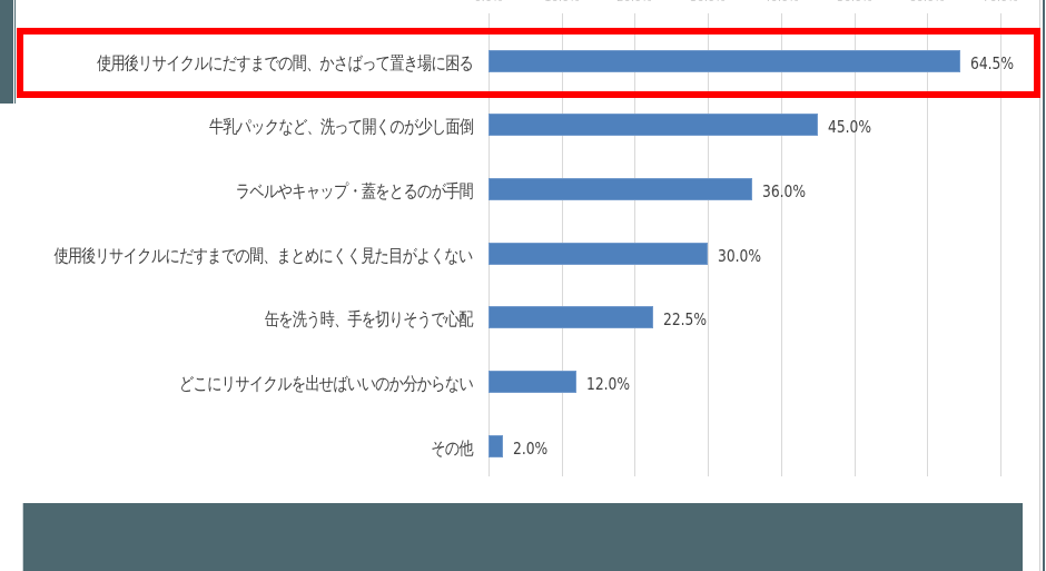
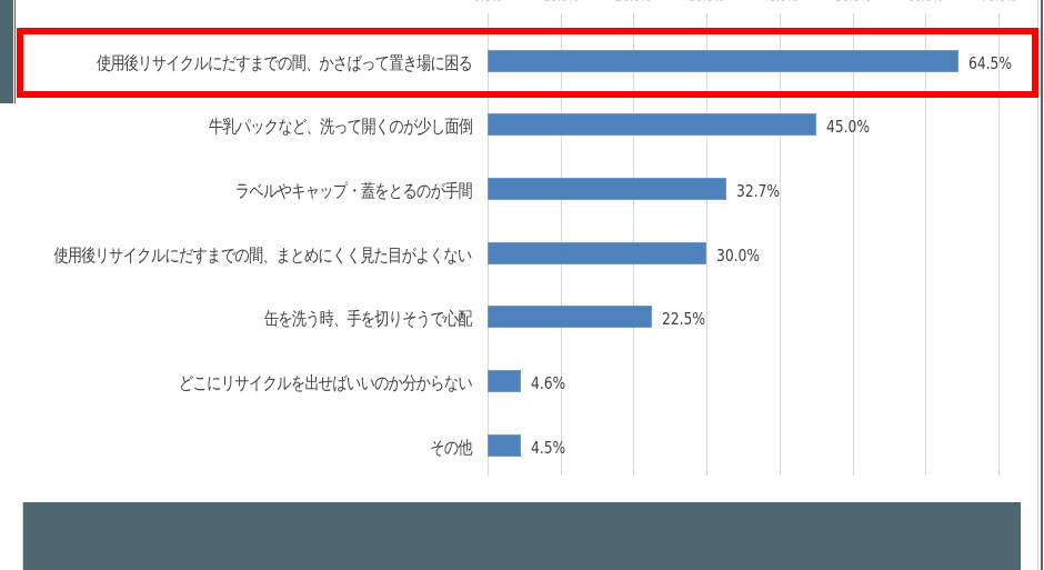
ラベルやキャップ・蓋をとるのが手間: 36.0% -> 32.7%
どこにリサイクルを出せばいいのか分からない: 12.0% -> 4.6%
その他: 2.0% -> 4.5%
